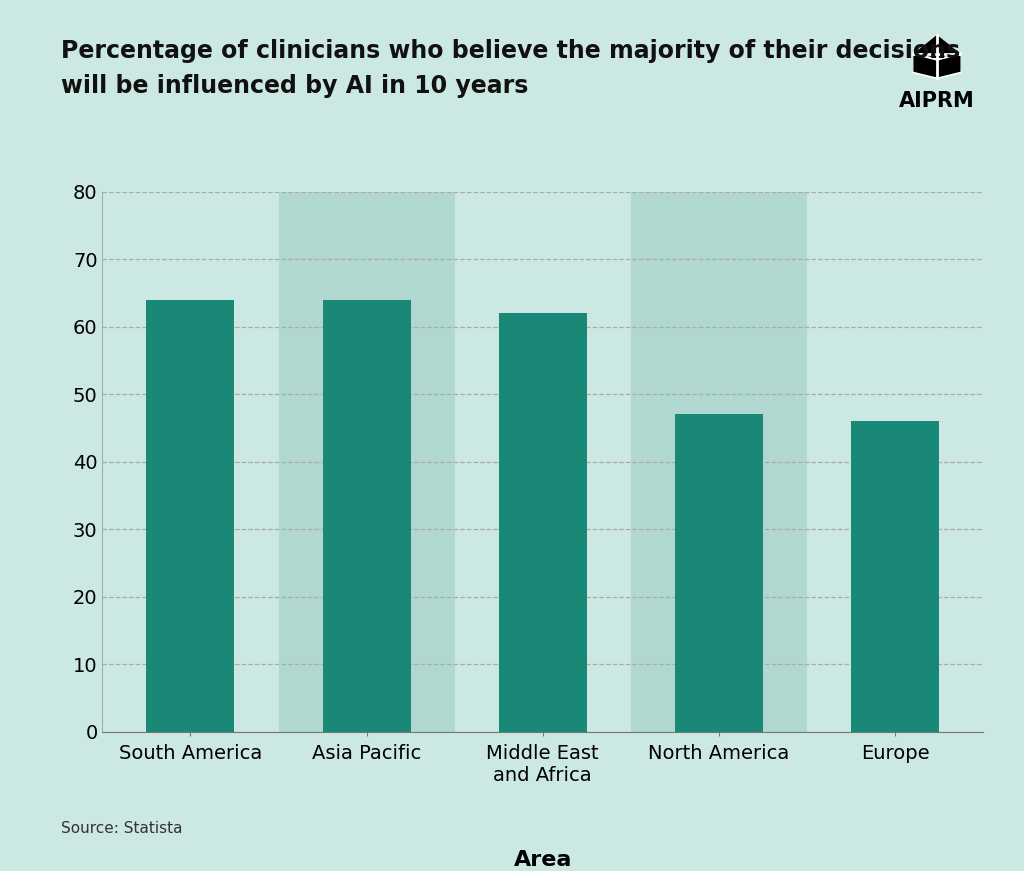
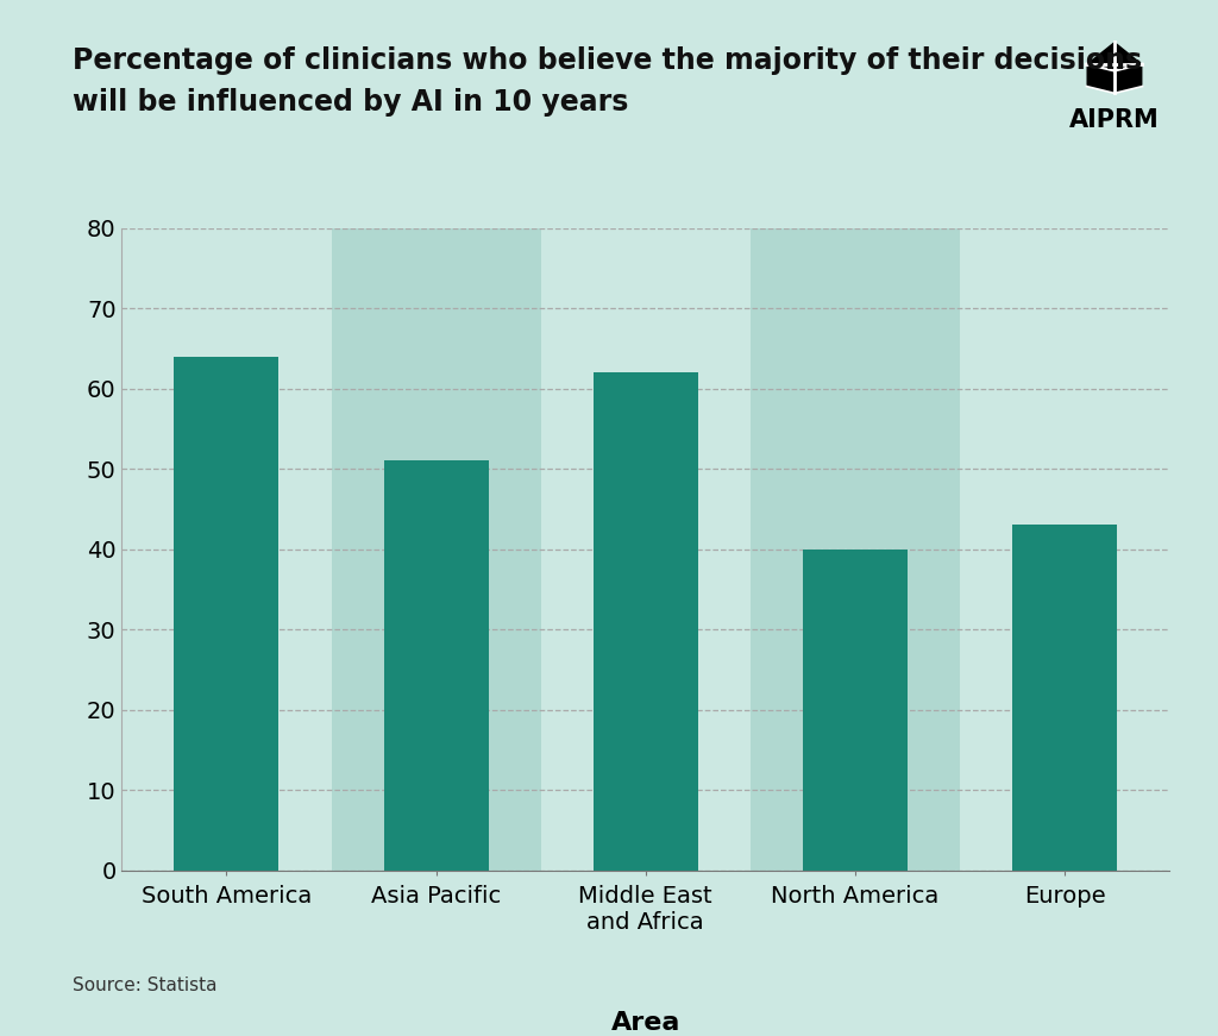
Asia Pacific: 64 -> 51
North America: 47 -> 40
Europe: 46 -> 43
